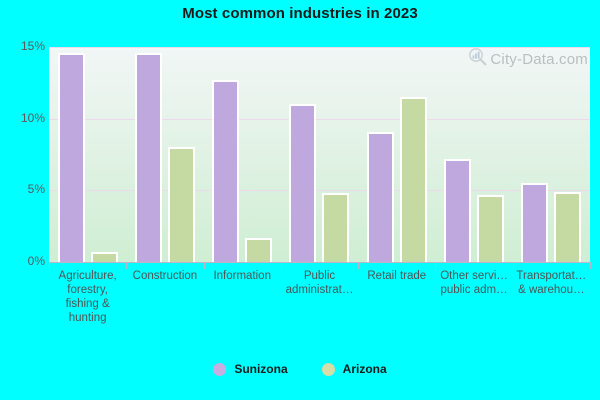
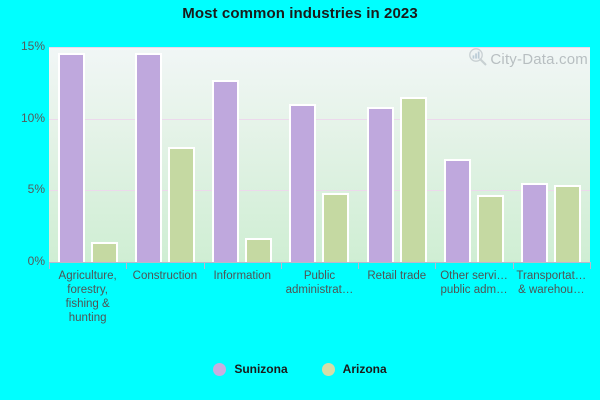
Arizona/Agriculture, forestry, fishing & hunting: 0.7% -> 1.4%
Sunizona/Retail trade: 9.1% -> 10.8%
Arizona/Transportat… & warehou…: 4.9% -> 5.4%
